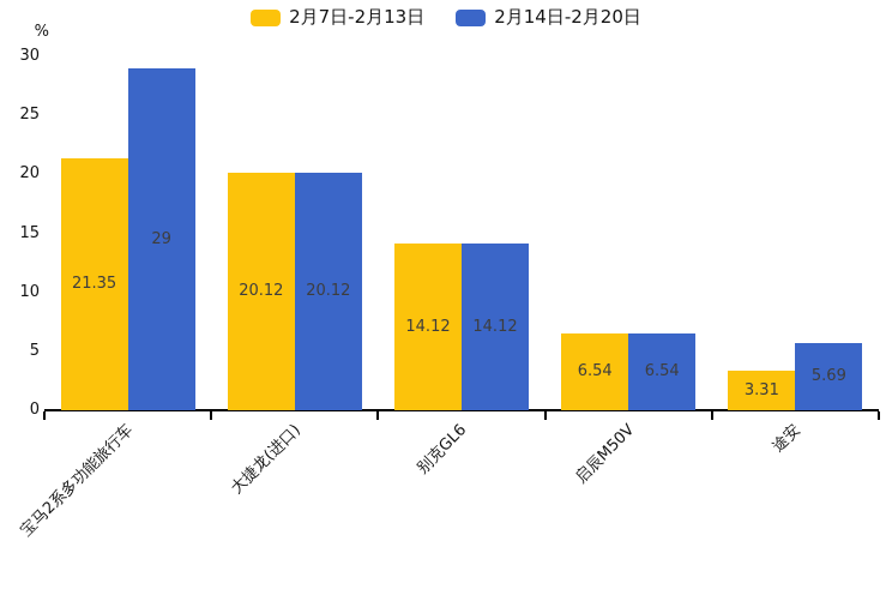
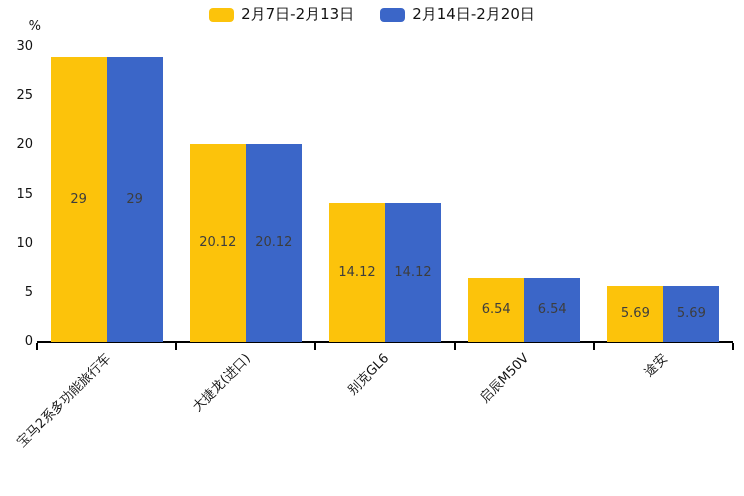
2月7日-2月13日/宝马2系多功能旅行车: 21.35 -> 29
2月7日-2月13日/途安: 3.31 -> 5.69
